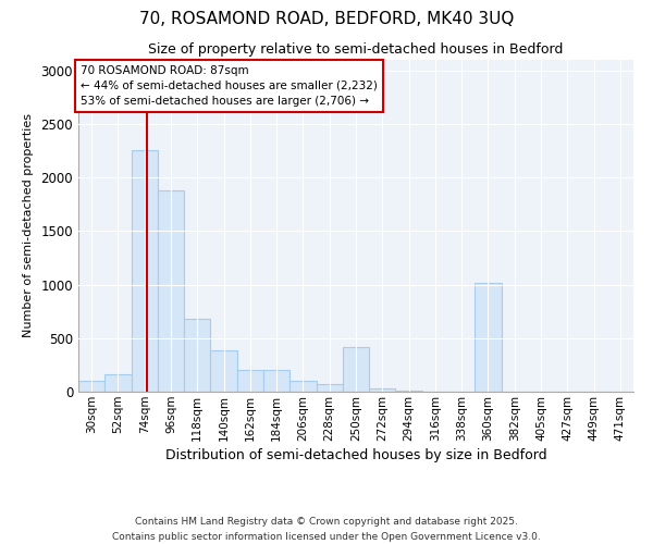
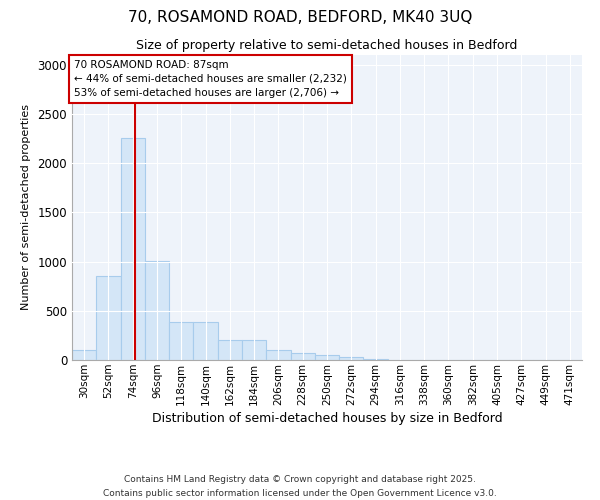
52sqm: 160 -> 850
96sqm: 1880 -> 1010
118sqm: 680 -> 390
250sqm: 420 -> 50
360sqm: 1020 -> 0
